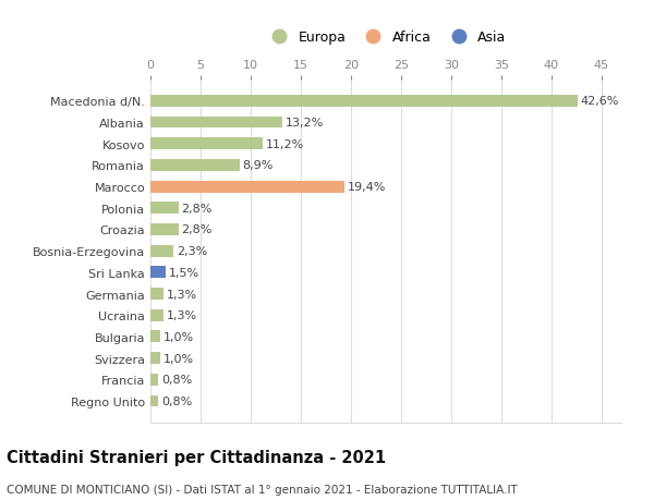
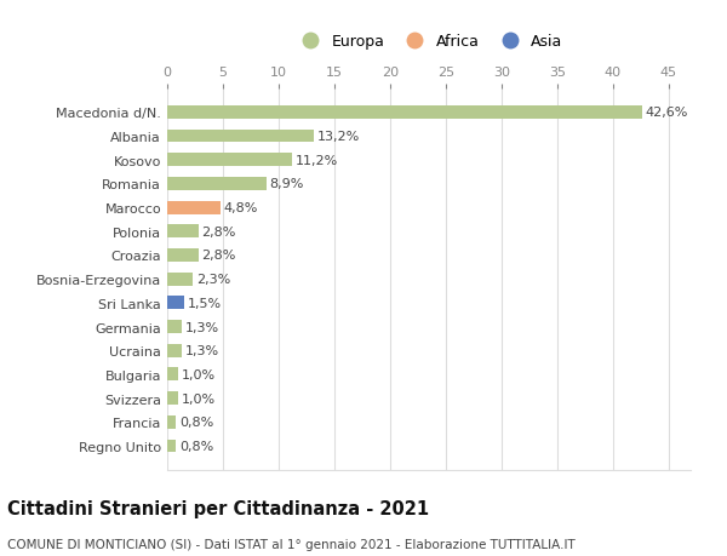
Marocco: 19,4% -> 4,8%
